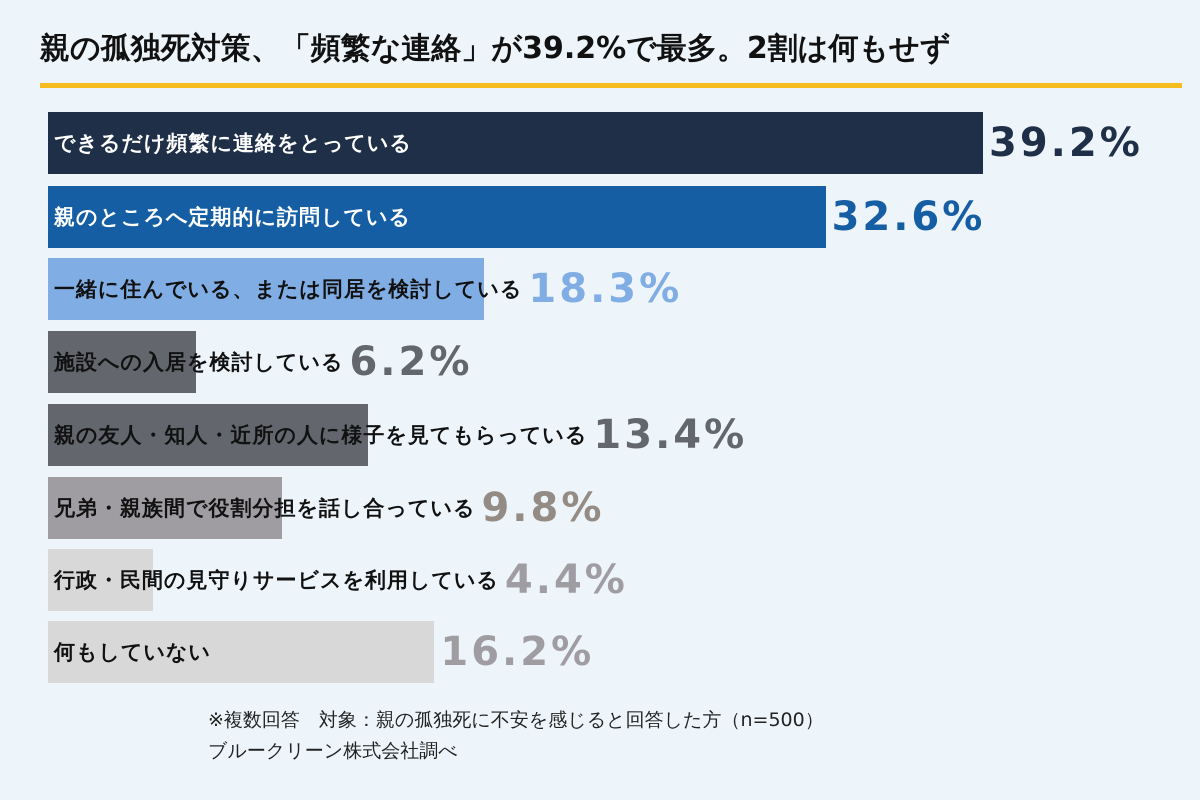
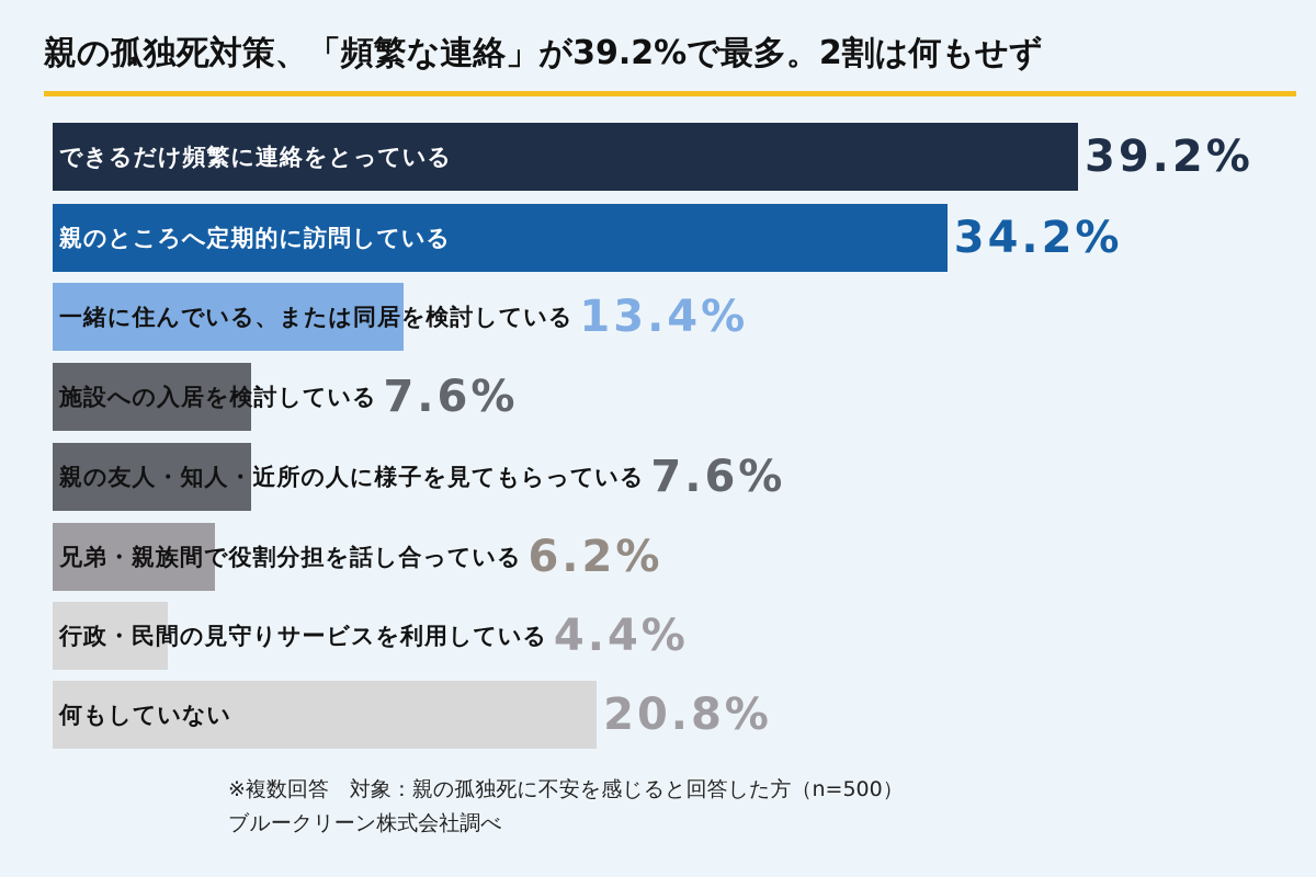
親のところへ定期的に訪問している: 32.6% -> 34.2%
一緒に住んでいる、または同居を検討している: 18.3% -> 13.4%
施設への入居を検討している: 6.2% -> 7.6%
親の友人・知人・近所の人に様子を見てもらっている: 13.4% -> 7.6%
兄弟・親族間で役割分担を話し合っている: 9.8% -> 6.2%
何もしていない: 16.2% -> 20.8%
